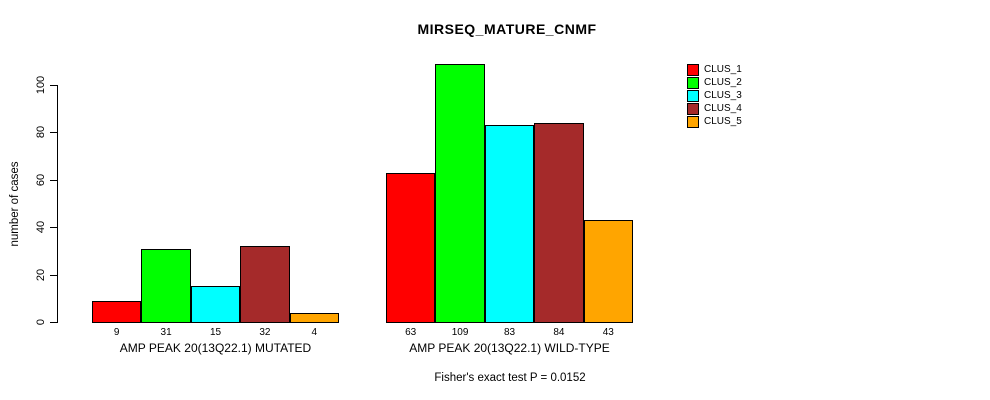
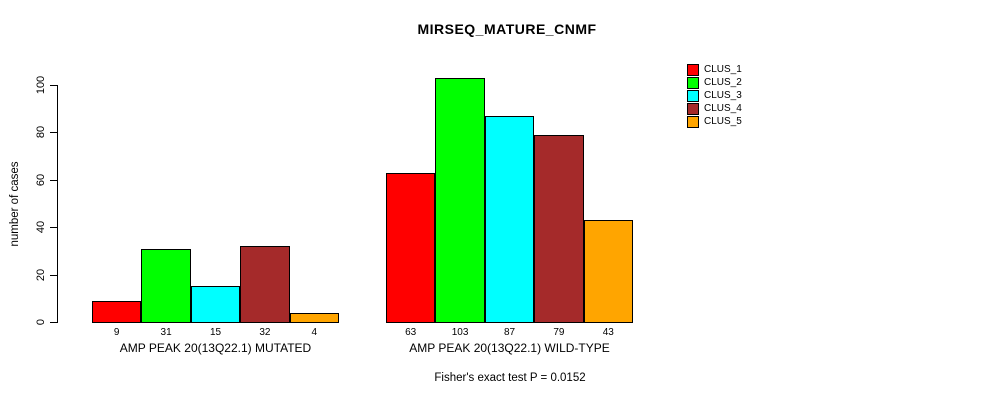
CLUS_2/AMP PEAK 20(13Q22.1) WILD-TYPE: 109 -> 103
CLUS_3/AMP PEAK 20(13Q22.1) WILD-TYPE: 83 -> 87
CLUS_4/AMP PEAK 20(13Q22.1) WILD-TYPE: 84 -> 79
